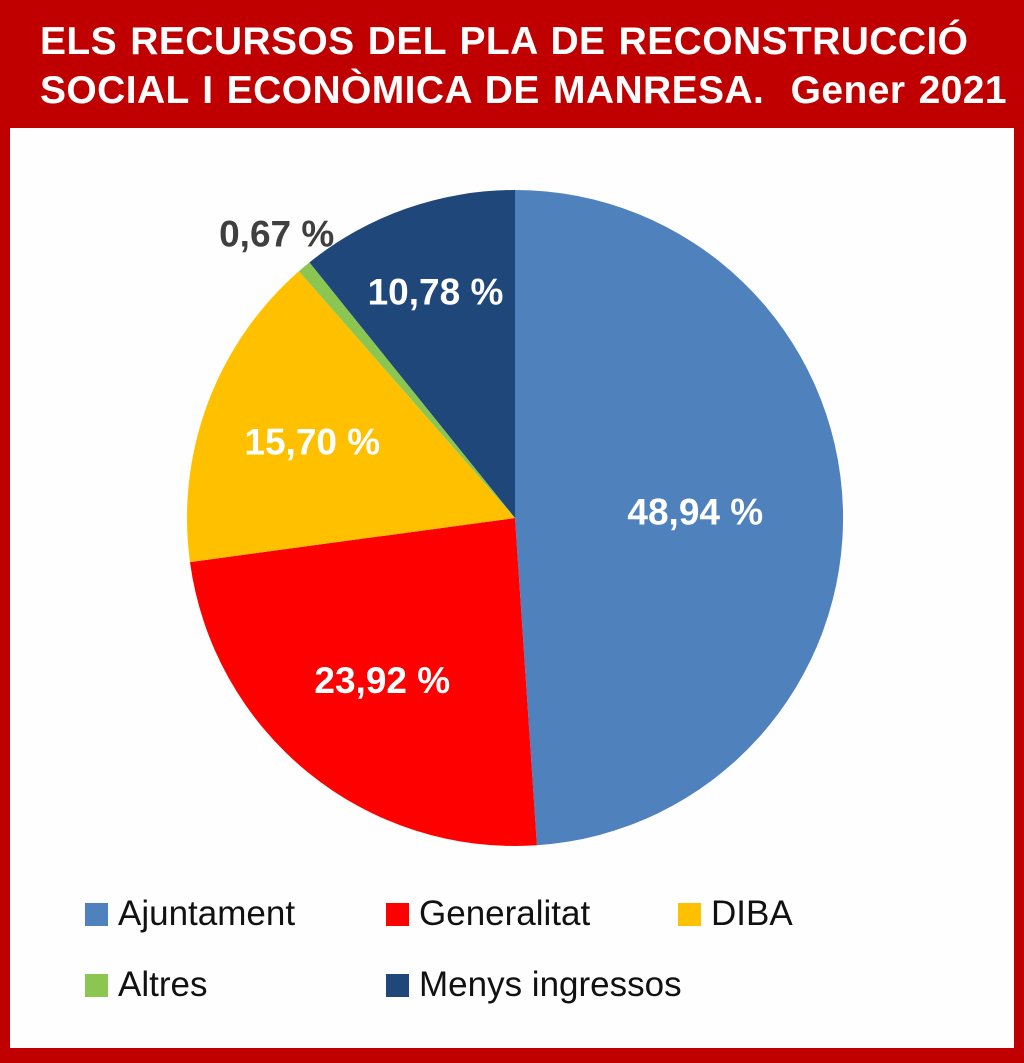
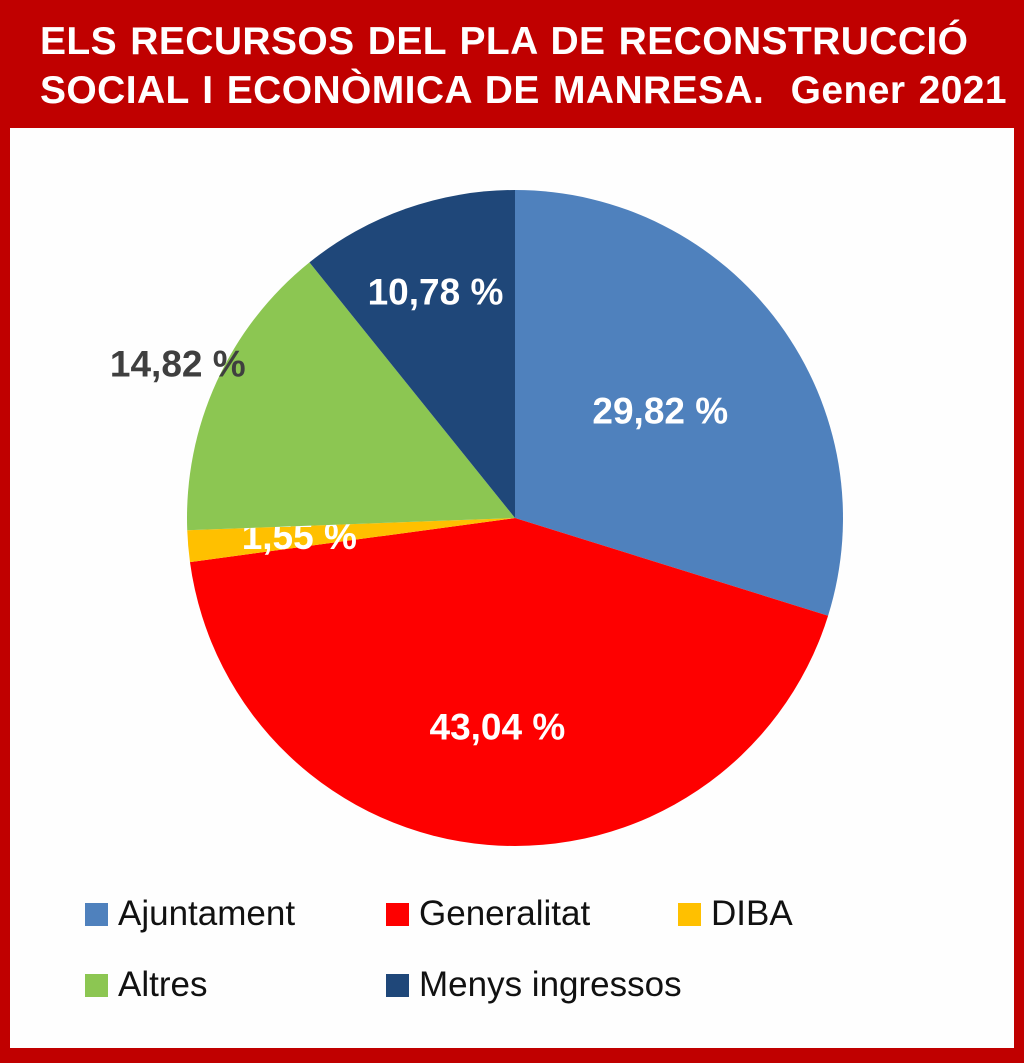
Ajuntament: 48,94 -> 29,82
Generalitat: 23,92 -> 43,04
DIBA: 15,70 -> 1,55
Altres: 0,67 -> 14,82
